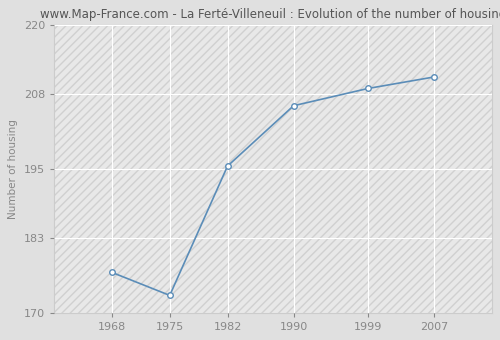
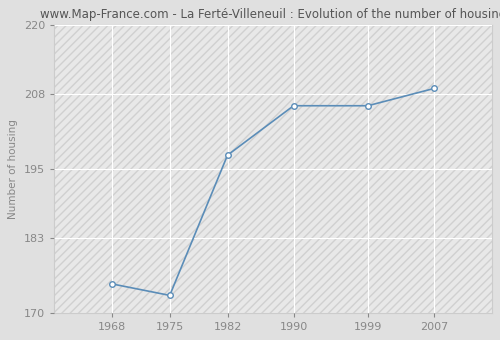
1968: 177.0 -> 175.0
1982: 195.5 -> 197.4
1999: 209.0 -> 206.0
2007: 211.0 -> 209.0
